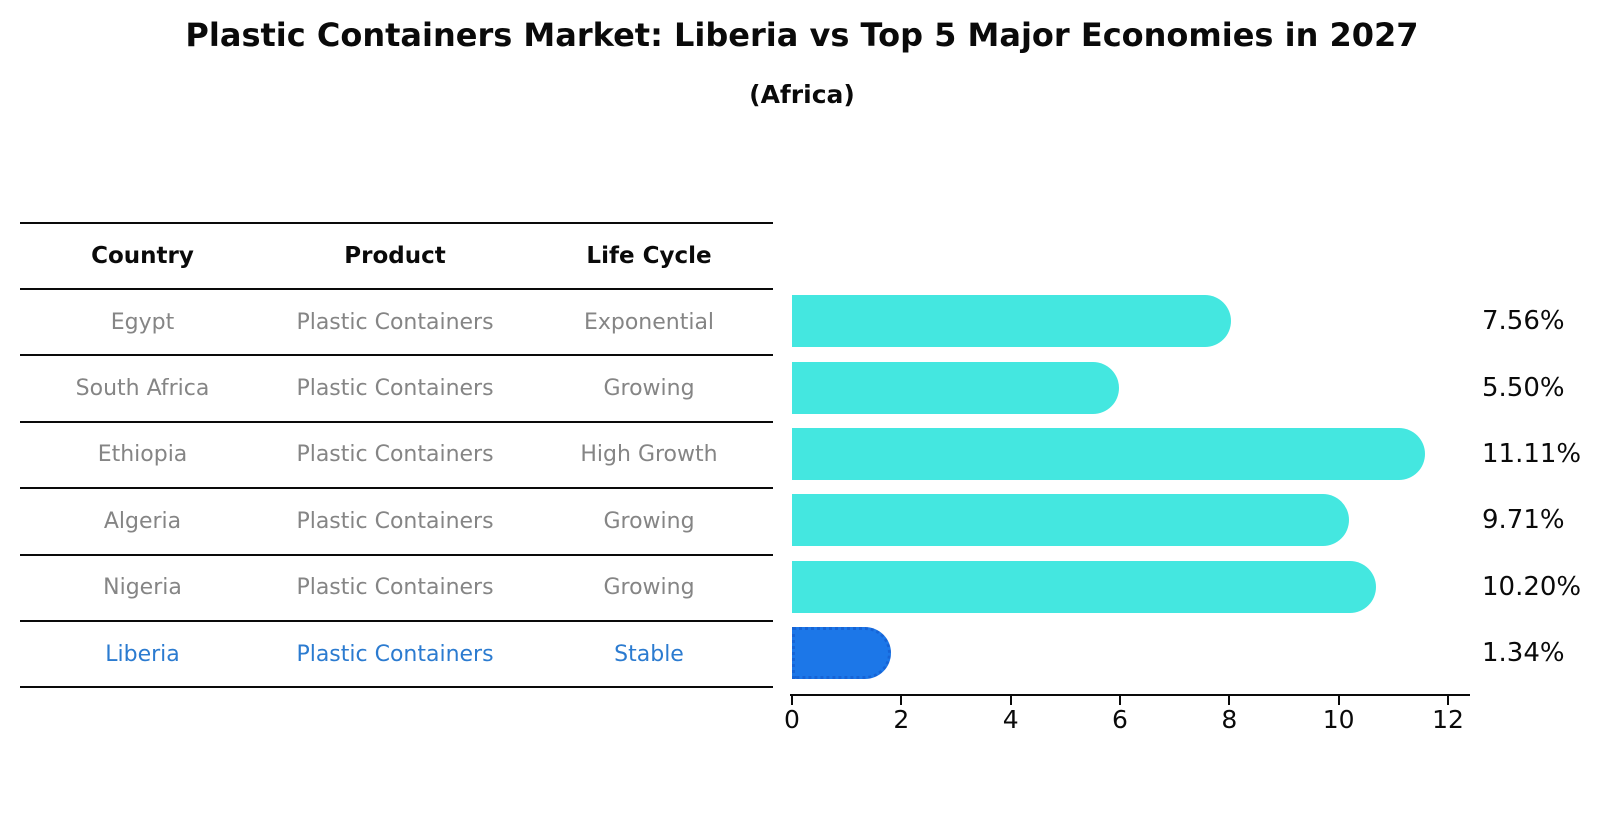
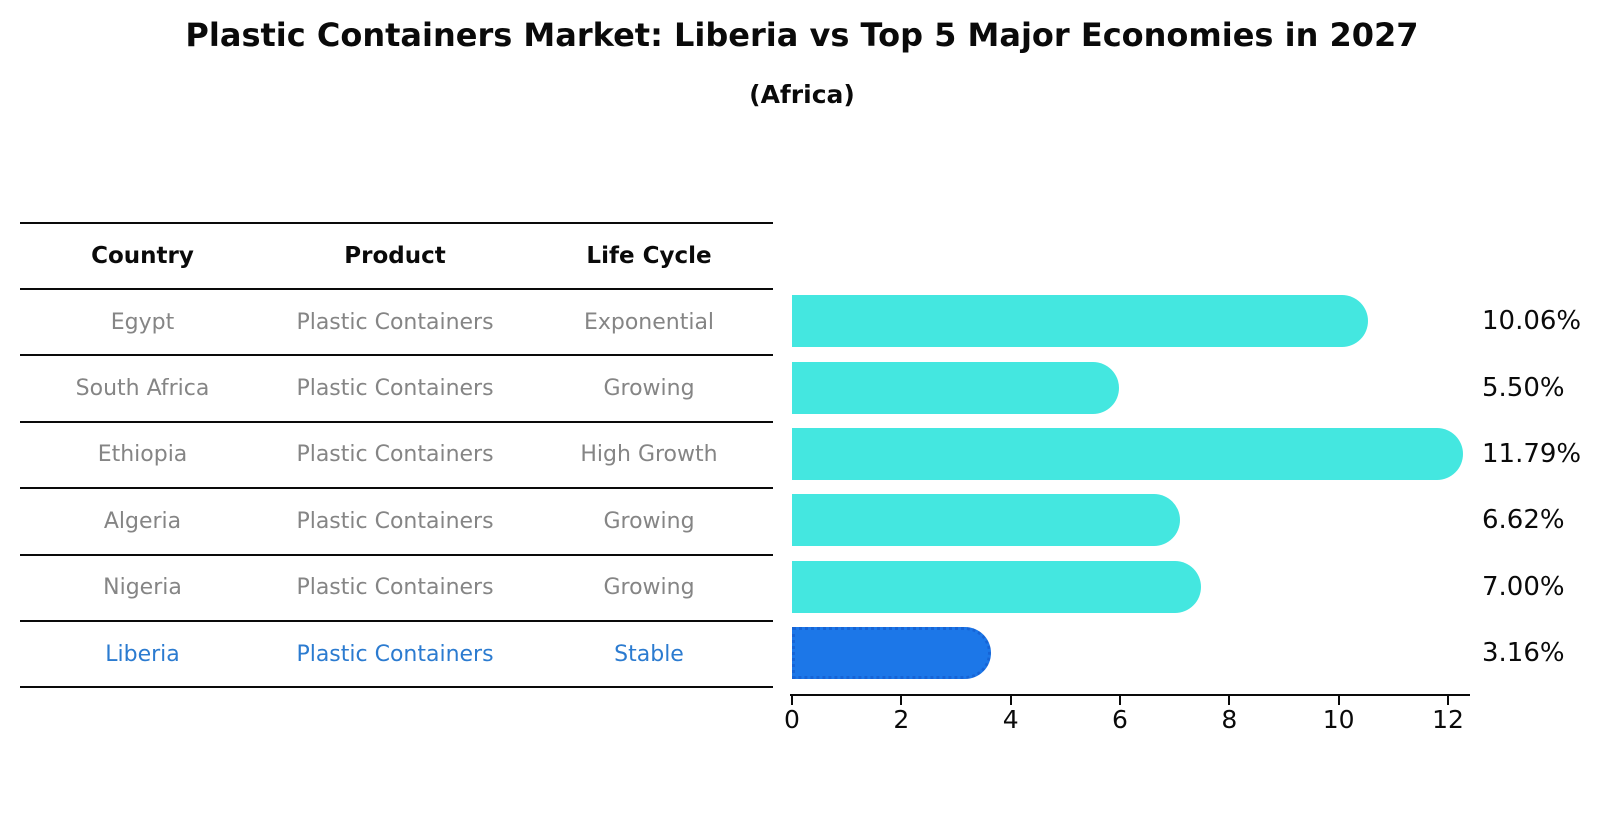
Egypt: 7.56% -> 10.06%
Ethiopia: 11.11% -> 11.79%
Algeria: 9.71% -> 6.62%
Nigeria: 10.20% -> 7.00%
Liberia: 1.34% -> 3.16%
